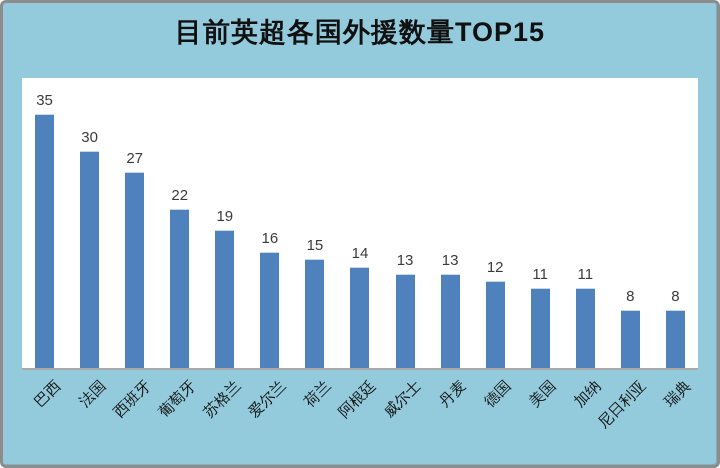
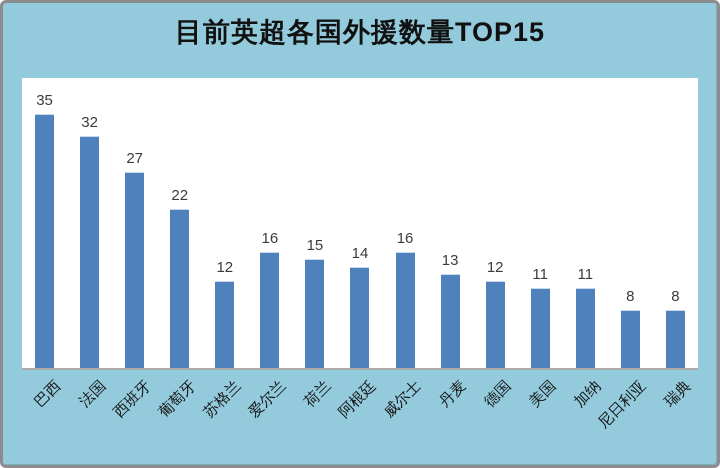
法国: 30 -> 32
苏格兰: 19 -> 12
威尔士: 13 -> 16
